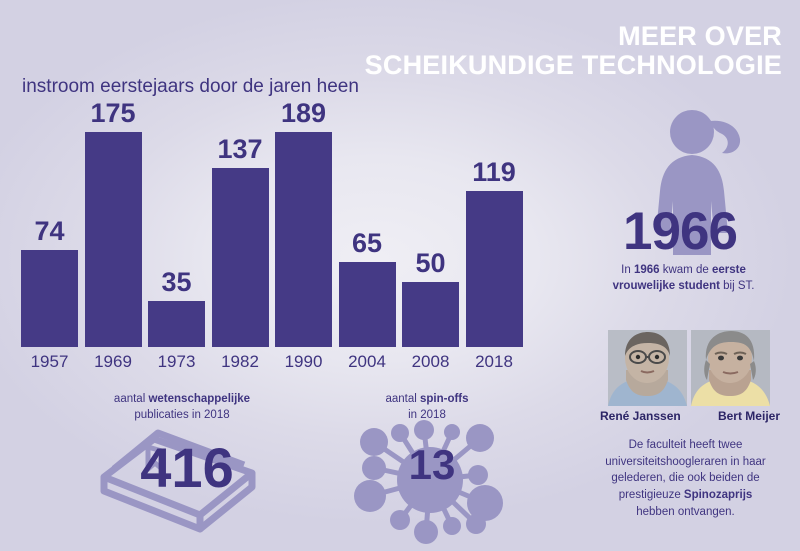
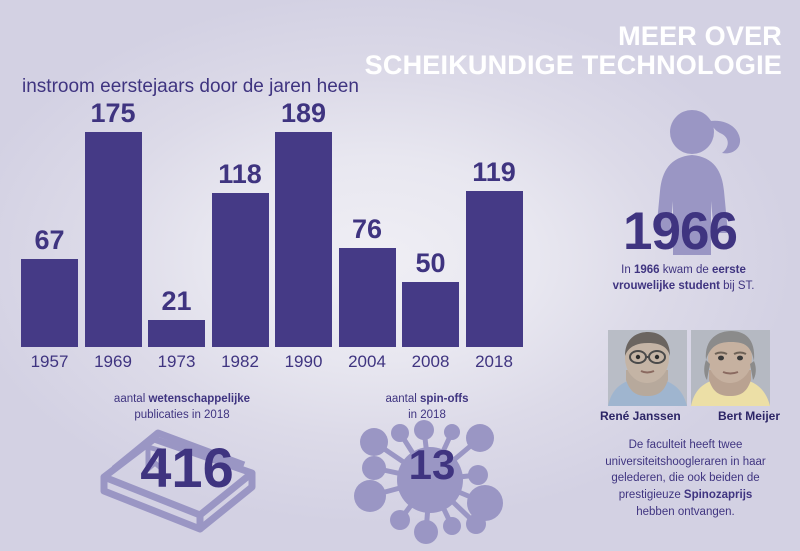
1957: 74 -> 67
1973: 35 -> 21
1982: 137 -> 118
2004: 65 -> 76
